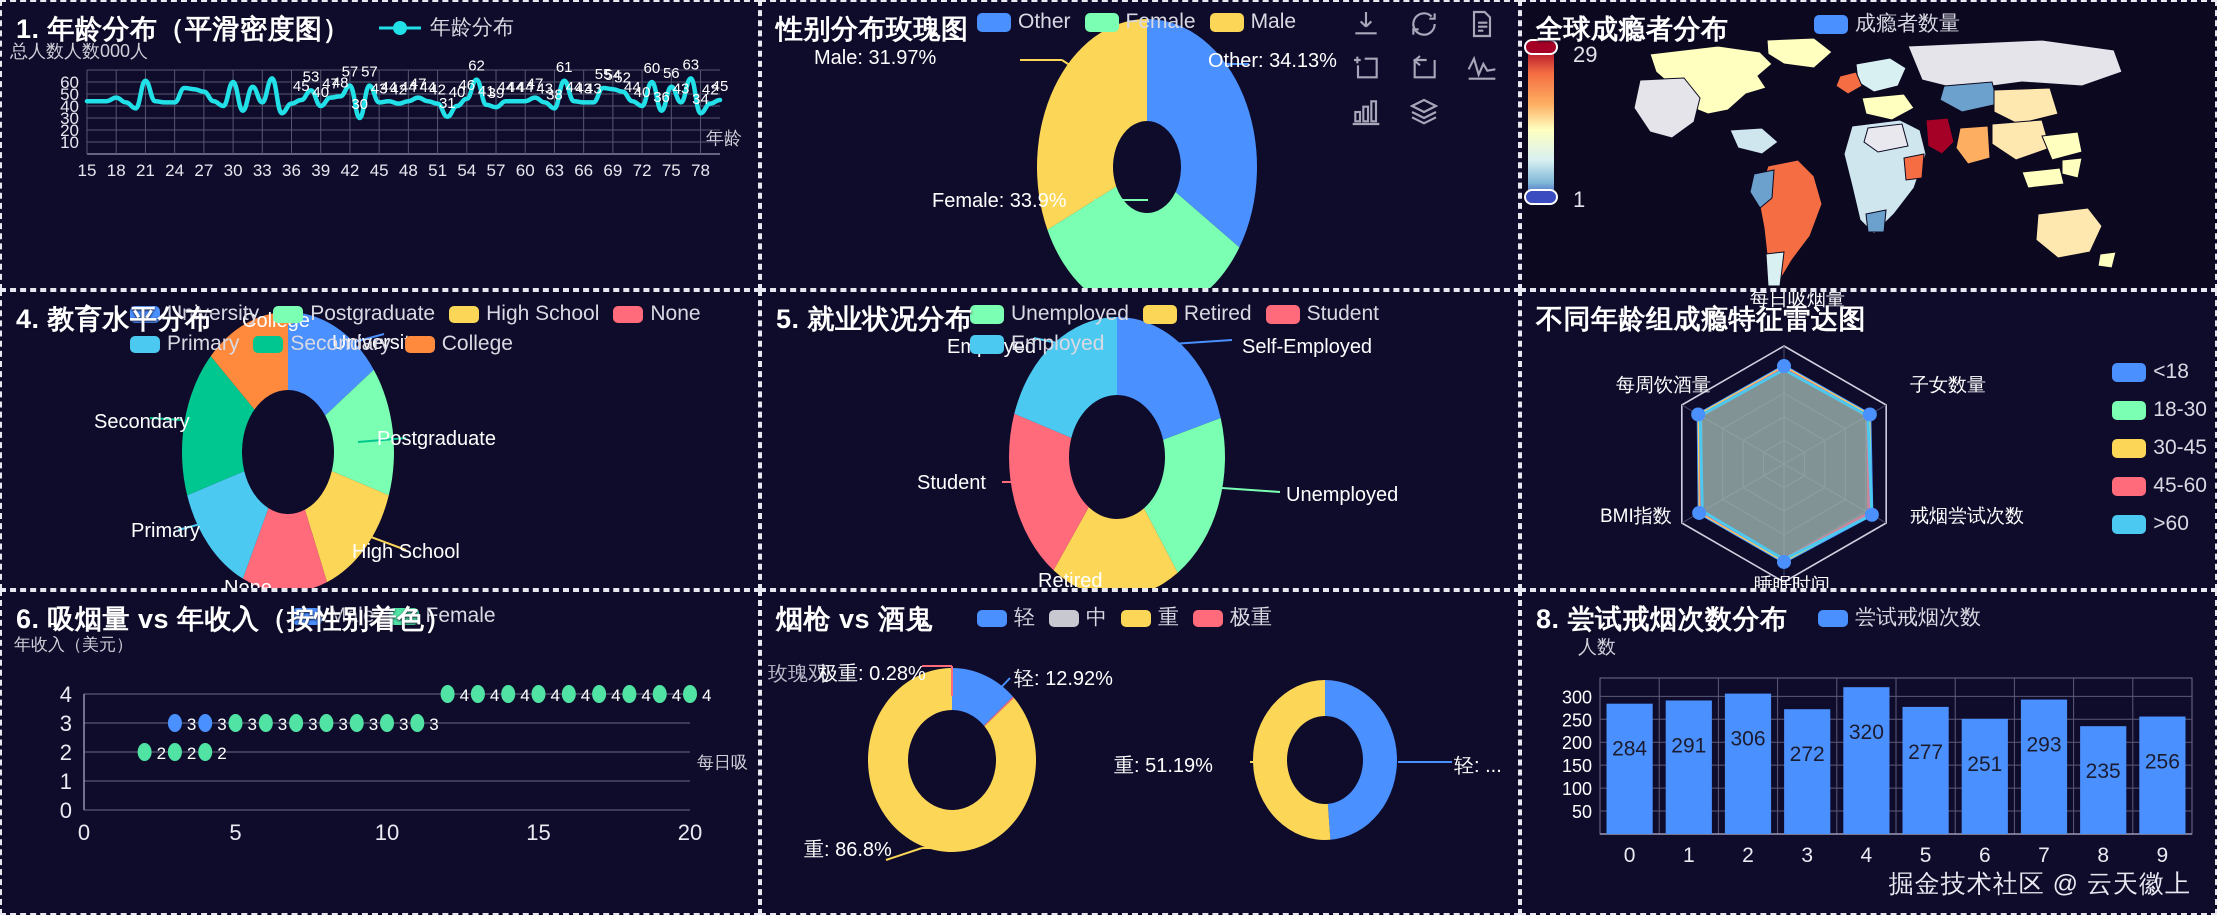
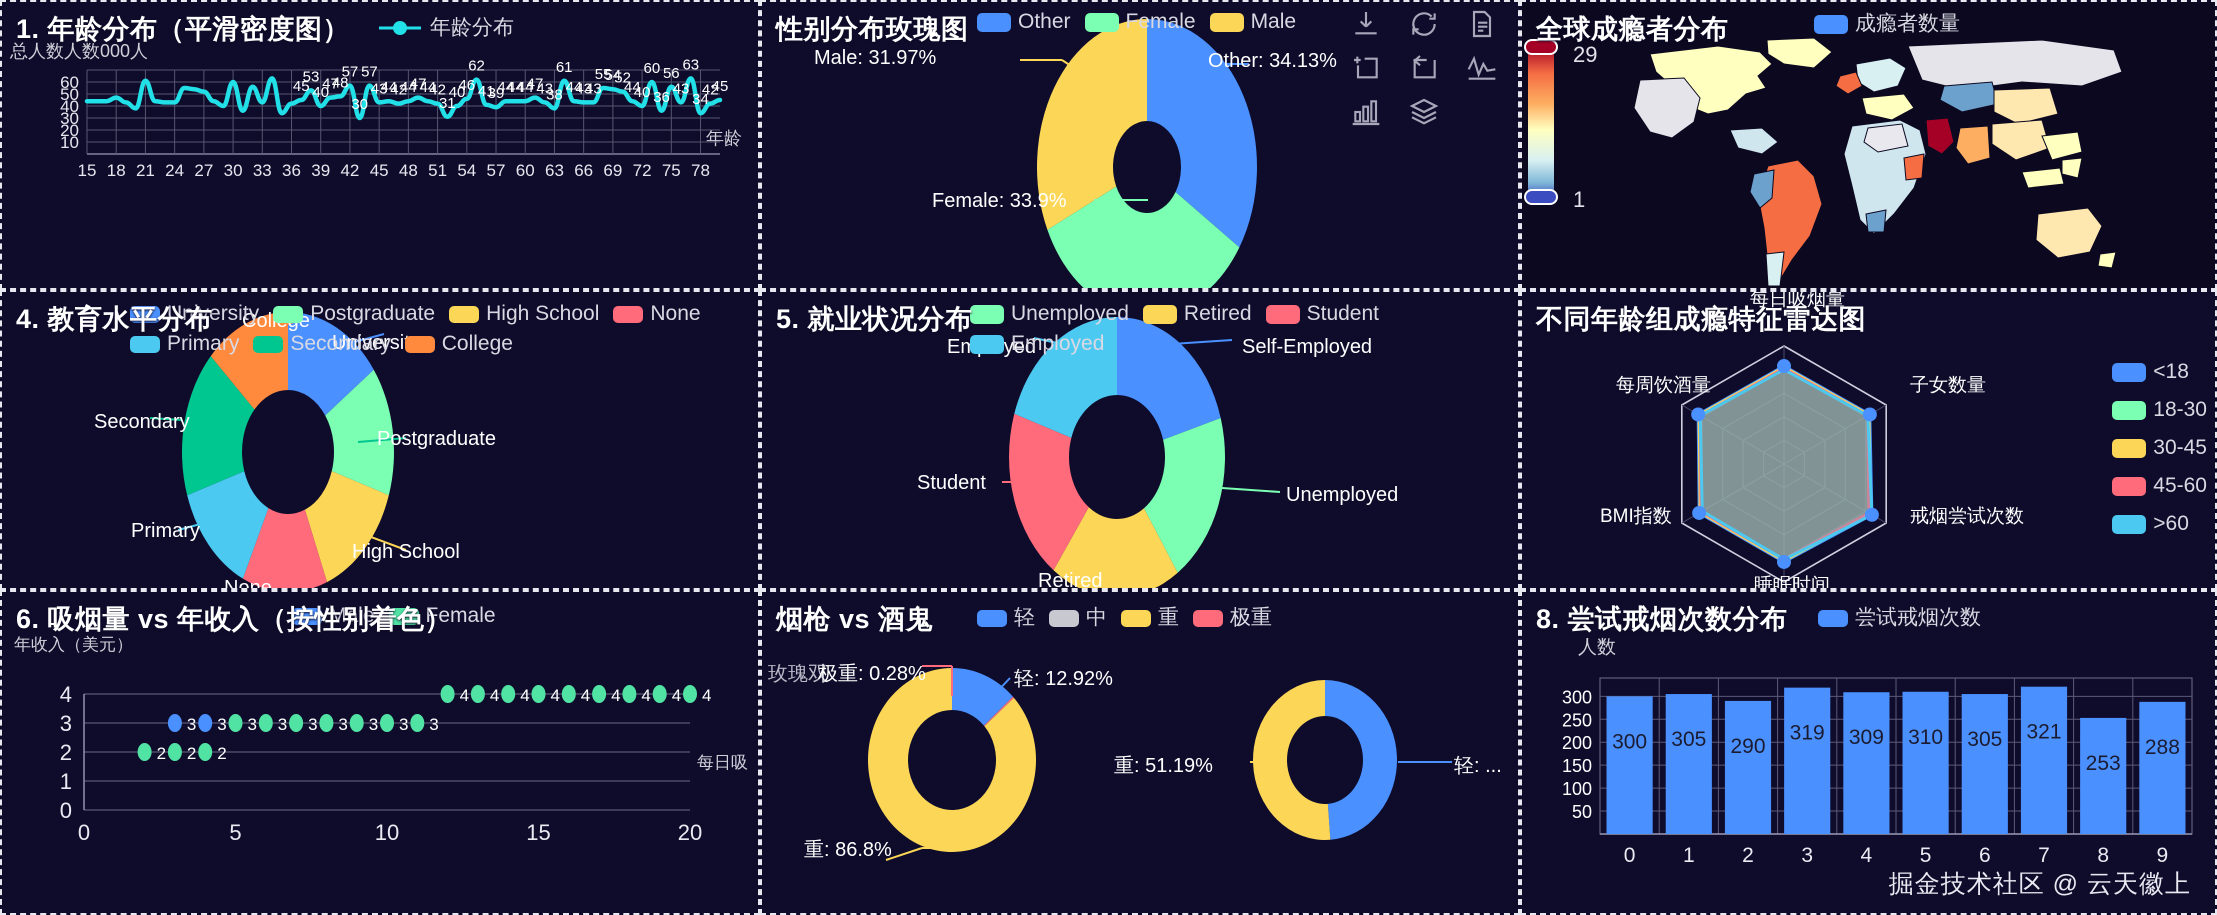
8. 尝试戒烟次数分布/0: 284 -> 300
8. 尝试戒烟次数分布/1: 291 -> 305
8. 尝试戒烟次数分布/2: 306 -> 290
8. 尝试戒烟次数分布/3: 272 -> 319
8. 尝试戒烟次数分布/4: 320 -> 309
8. 尝试戒烟次数分布/5: 277 -> 310
8. 尝试戒烟次数分布/6: 251 -> 305
8. 尝试戒烟次数分布/7: 293 -> 321
8. 尝试戒烟次数分布/8: 235 -> 253
8. 尝试戒烟次数分布/9: 256 -> 288
